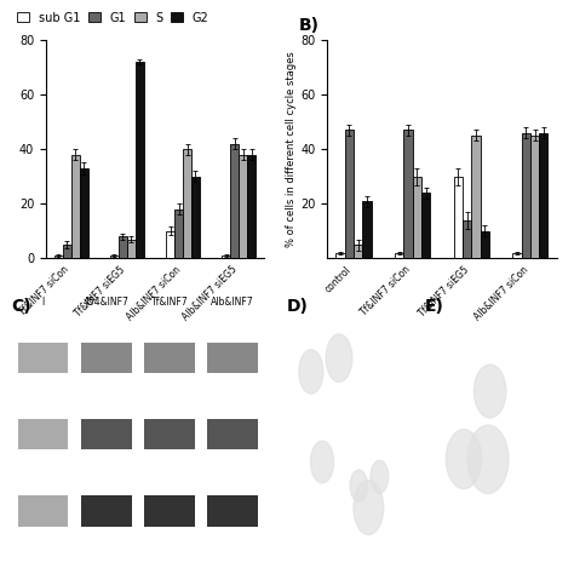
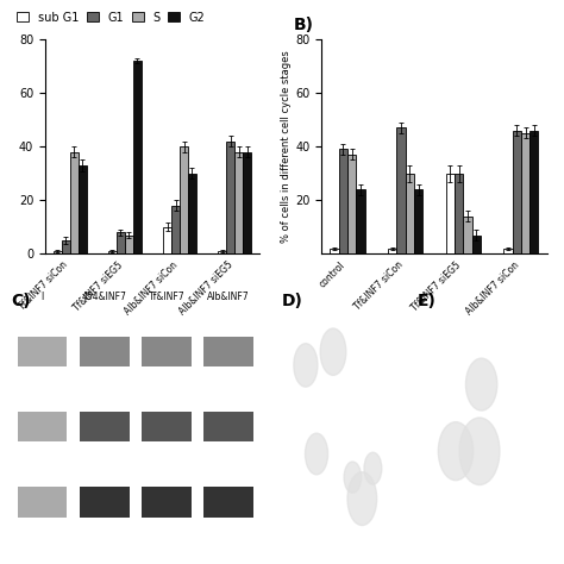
G1/control: 47 -> 39
S/control: 5 -> 37
G2/control: 21 -> 24
G1/Tf&INF7 siEG5: 14 -> 30
S/Tf&INF7 siEG5: 45 -> 14
G2/Tf&INF7 siEG5: 10 -> 7
